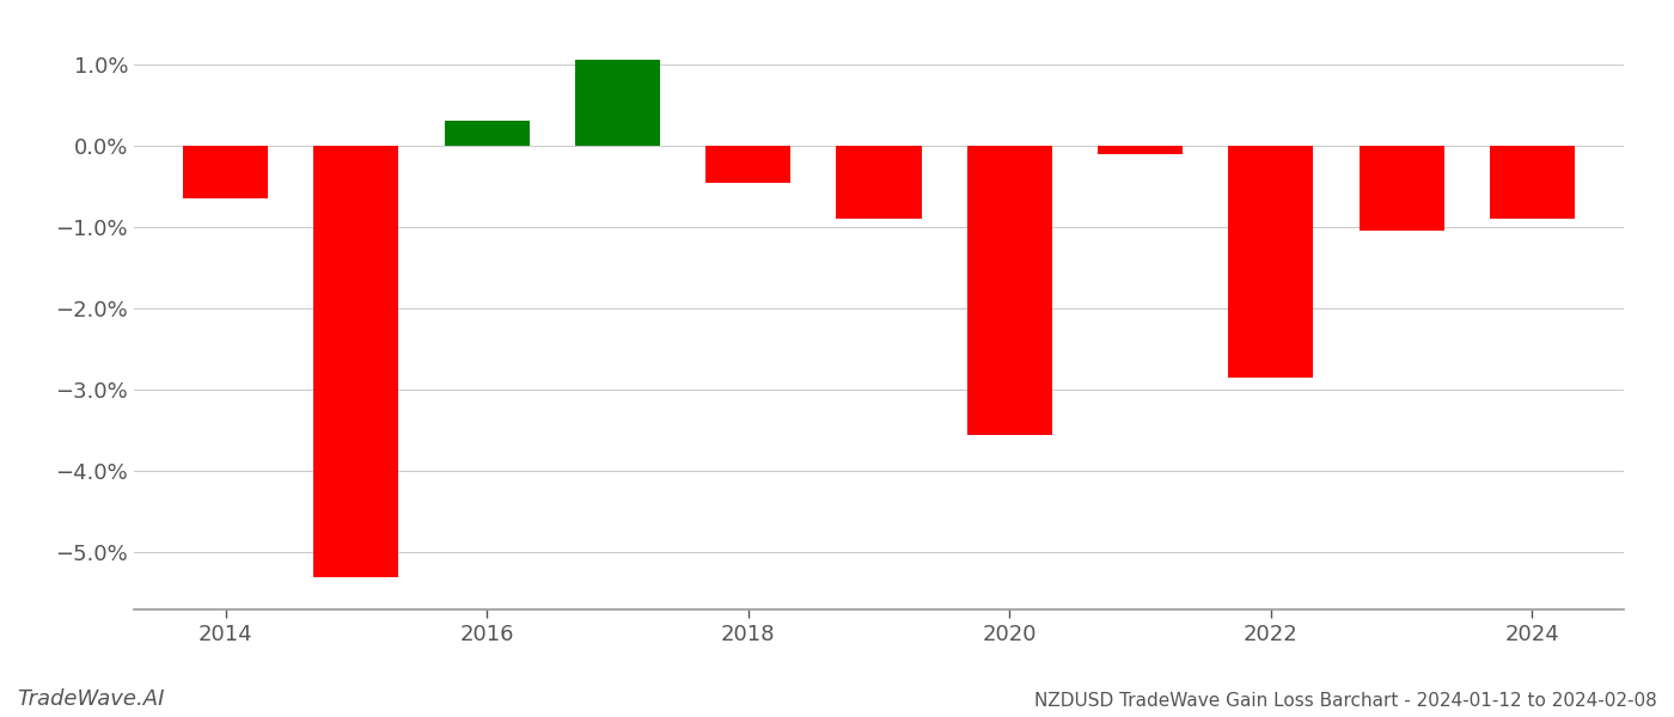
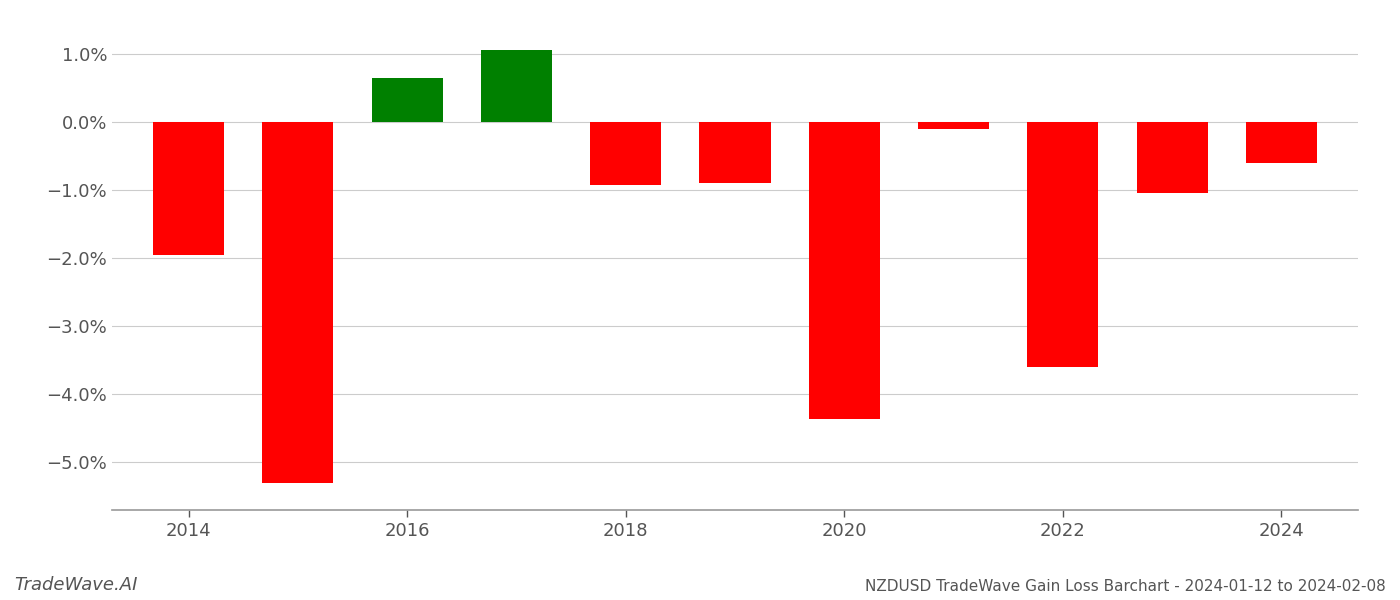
2014: -0.65% -> -1.96%
2016: 0.30% -> 0.64%
2018: -0.45% -> -0.92%
2020: -3.55% -> -4.36%
2022: -2.85% -> -3.60%
2024: -0.90% -> -0.60%
